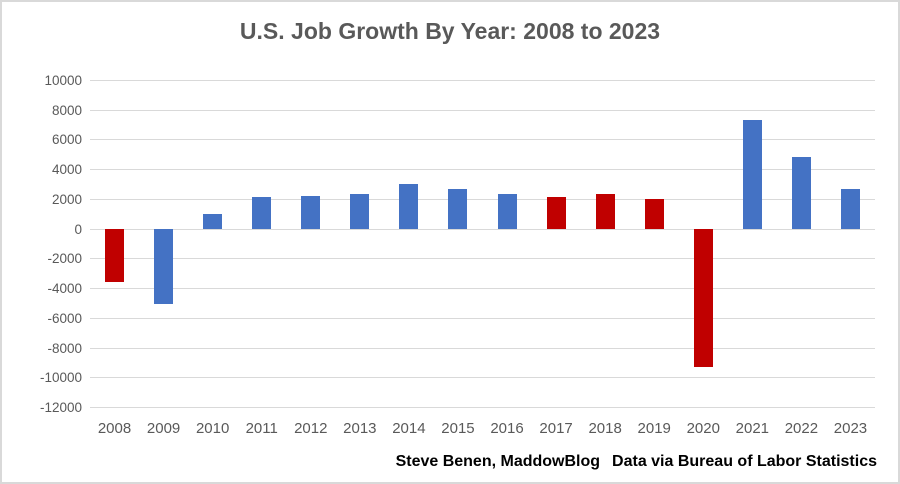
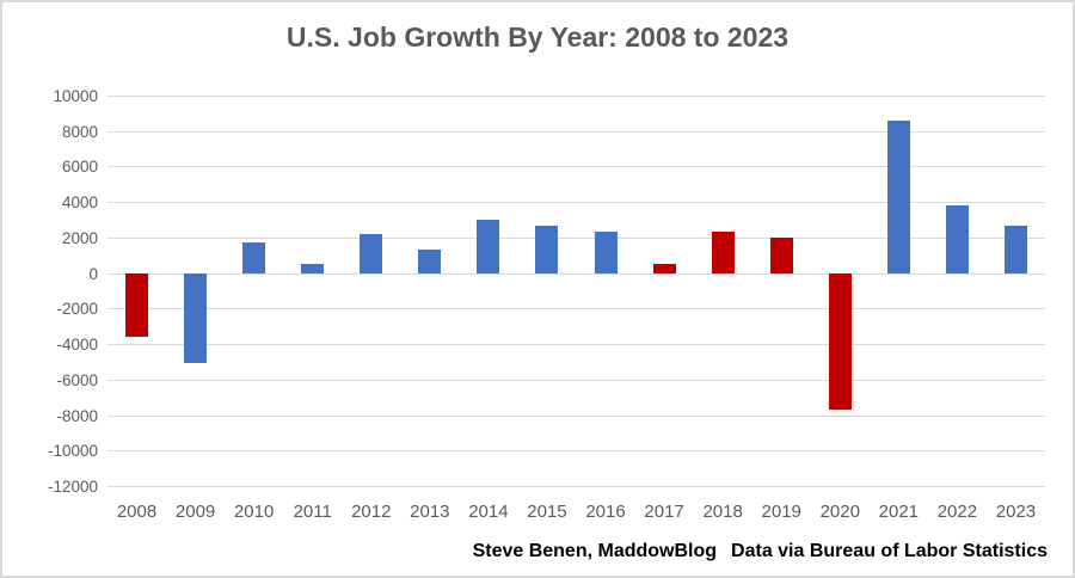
2010: 1000 -> 1700
2011: 2100 -> 500
2013: 2300 -> 1300
2017: 2100 -> 500
2020: -9300 -> -7700
2021: 7300 -> 8600
2022: 4800 -> 3800
